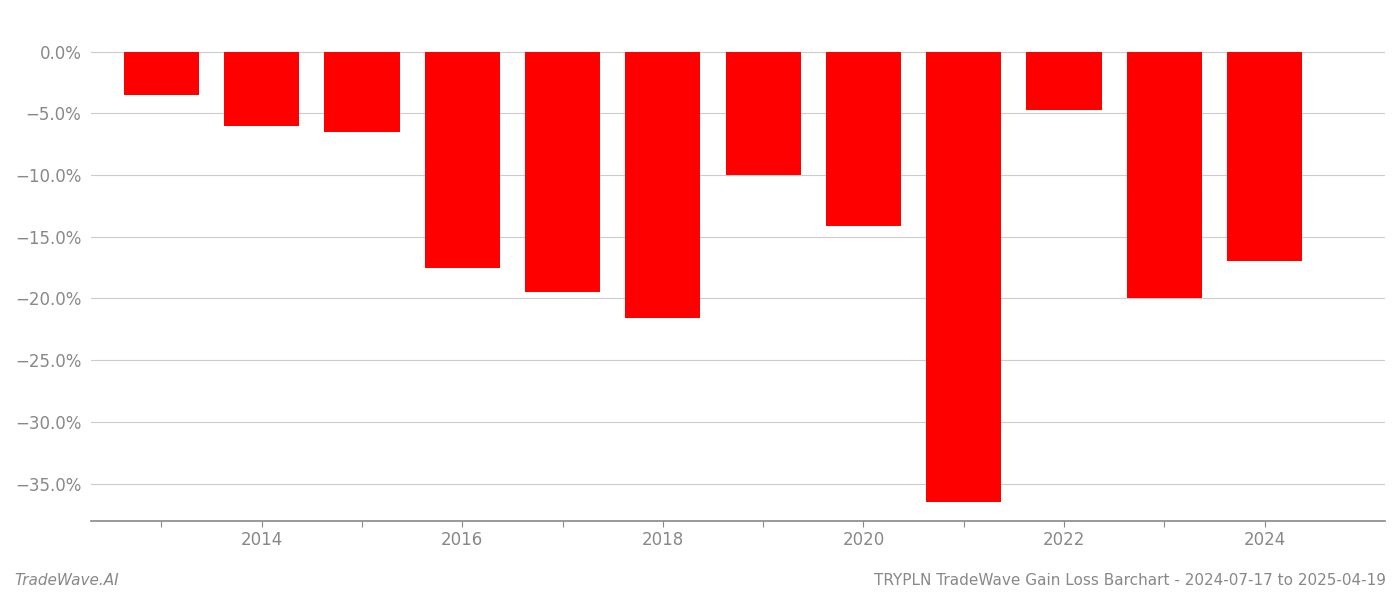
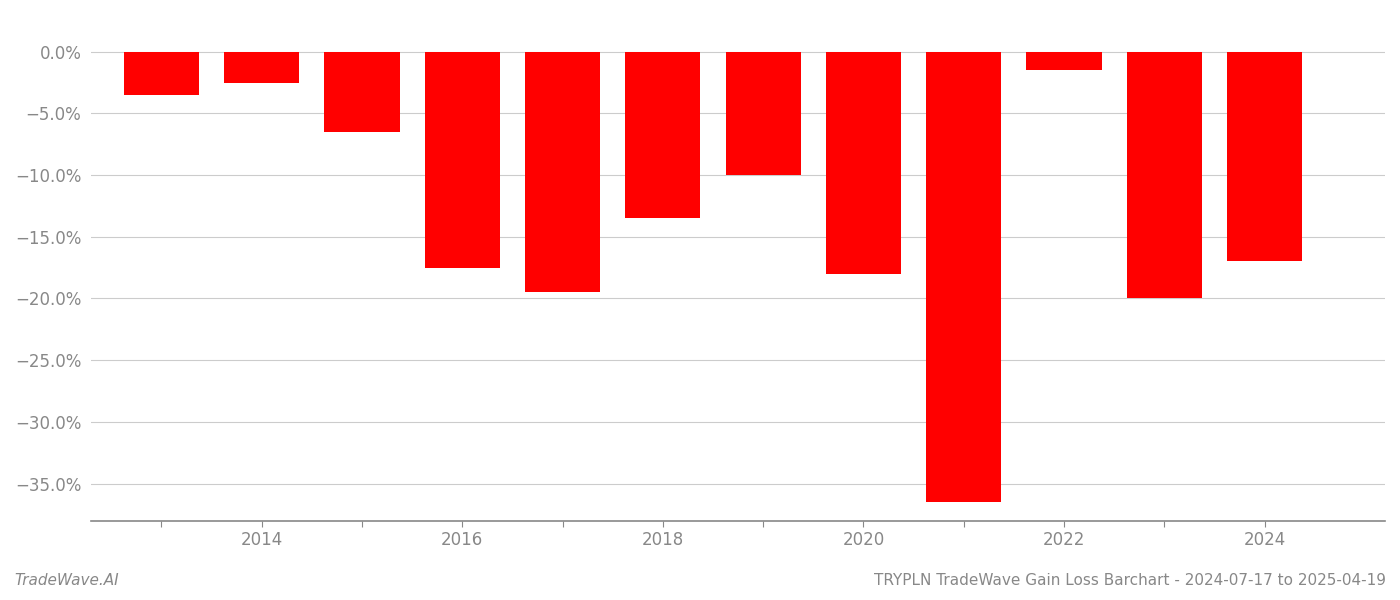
2014: -6.0% -> -2.5%
2018: -21.6% -> -13.5%
2020: -14.1% -> -18.0%
2022: -4.7% -> -1.5%
